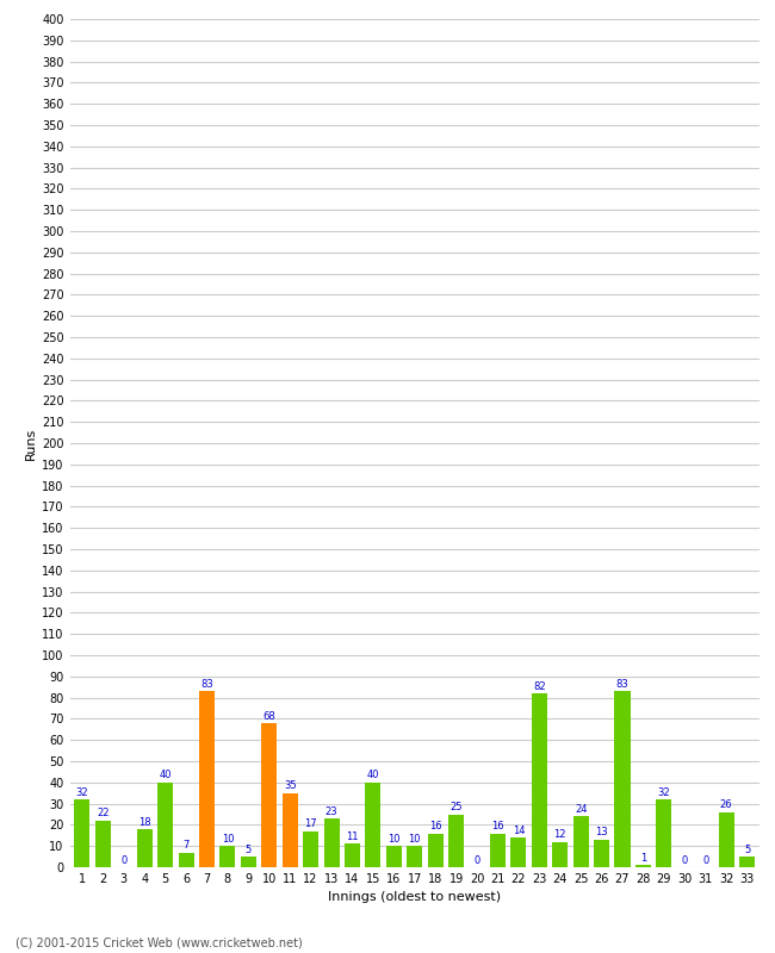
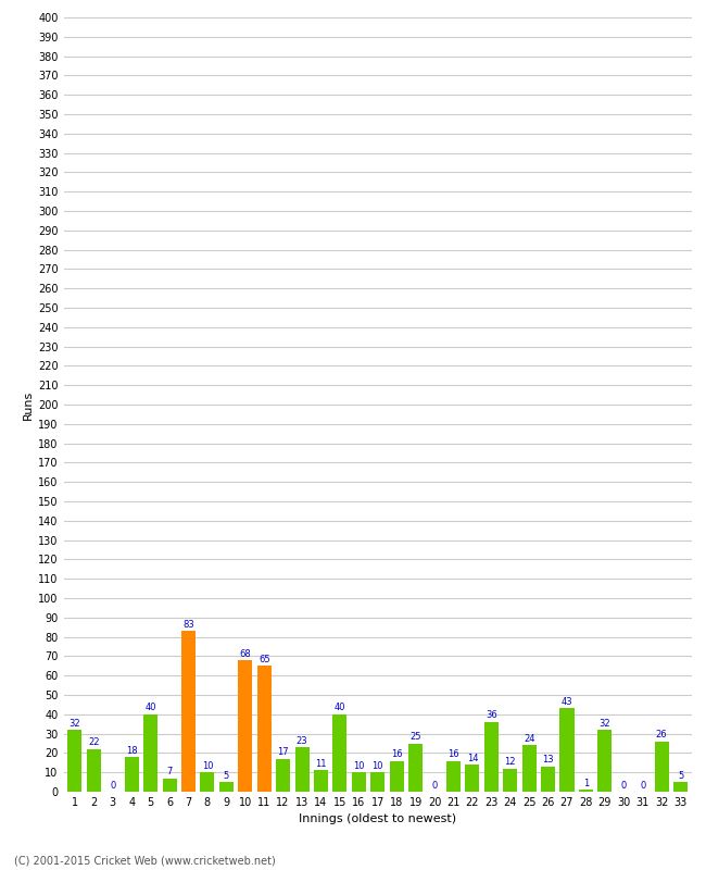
11: 35 -> 65
23: 82 -> 36
27: 83 -> 43
